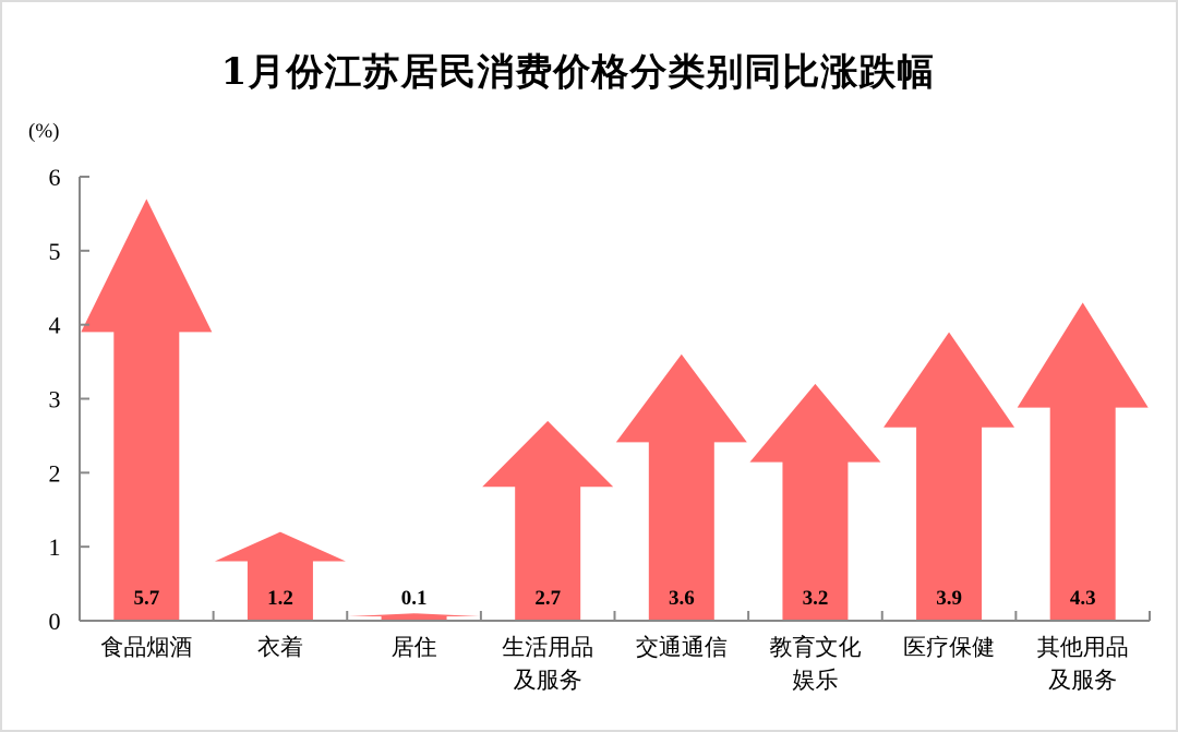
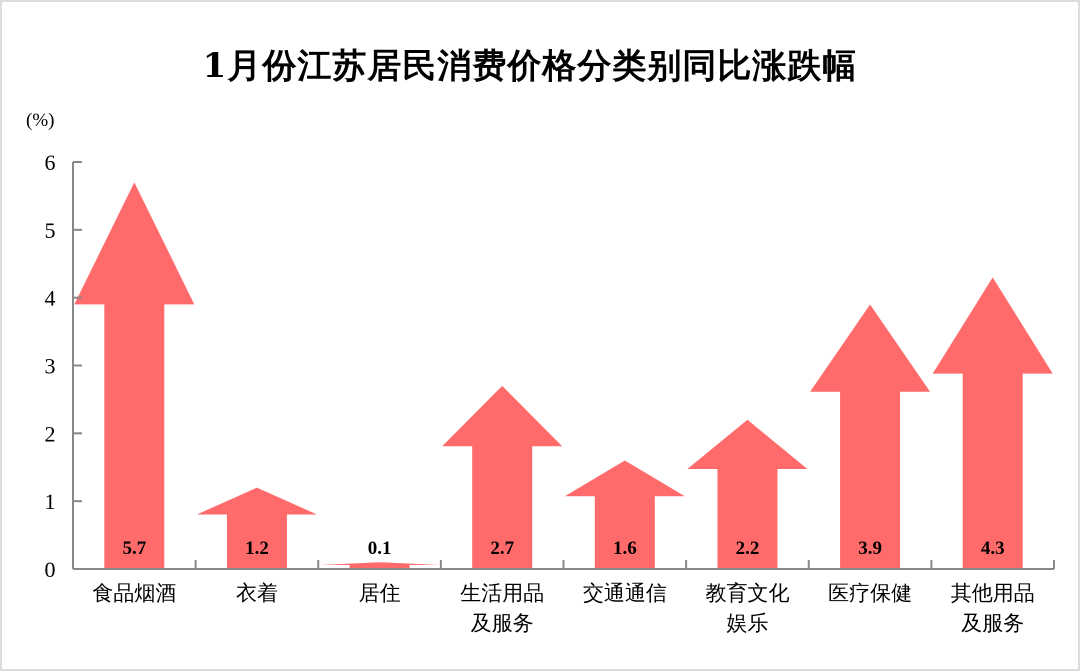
交通通信: 3.6 -> 1.6
教育文化娱乐: 3.2 -> 2.2
